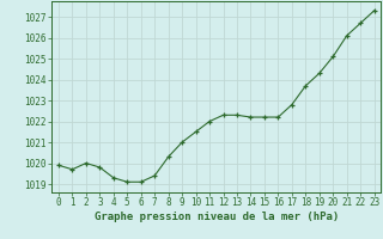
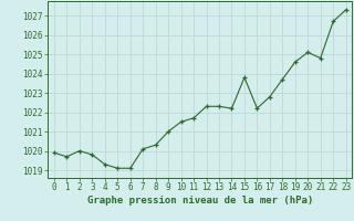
7: 1019.4 -> 1020.1
11: 1022.0 -> 1021.7
15: 1022.2 -> 1023.8
19: 1024.3 -> 1024.6
21: 1026.1 -> 1024.8
